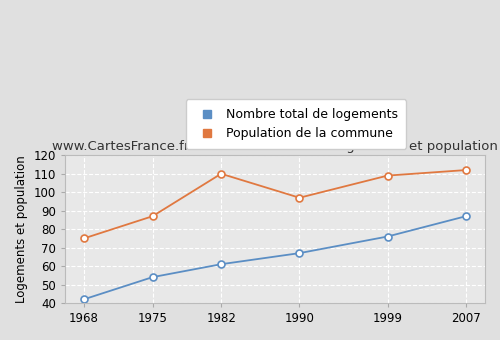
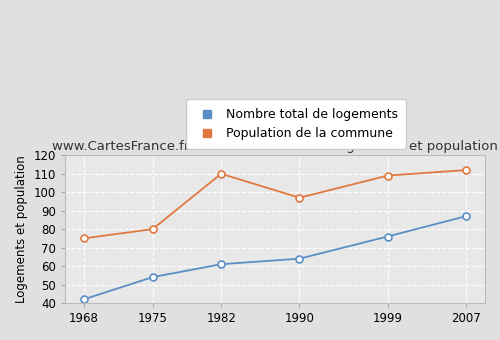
Population de la commune/1975: 87 -> 80
Nombre total de logements/1990: 67 -> 64
